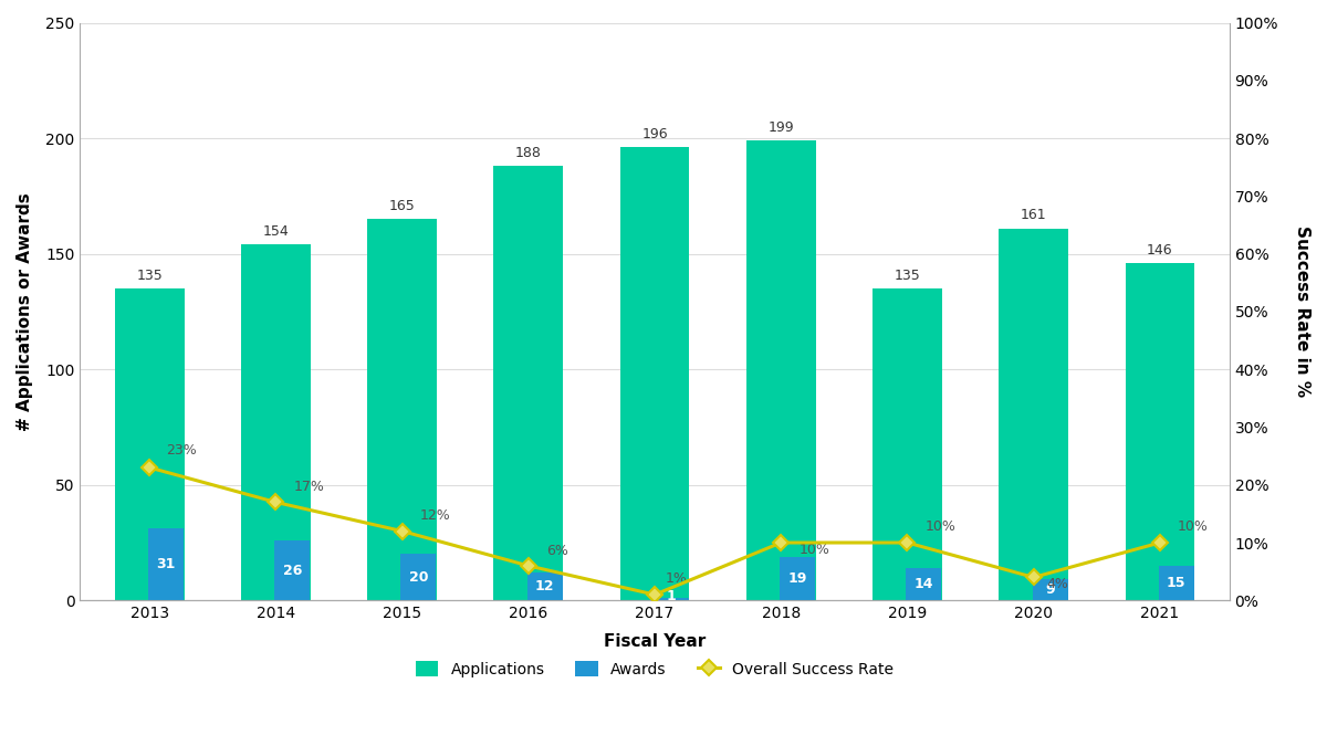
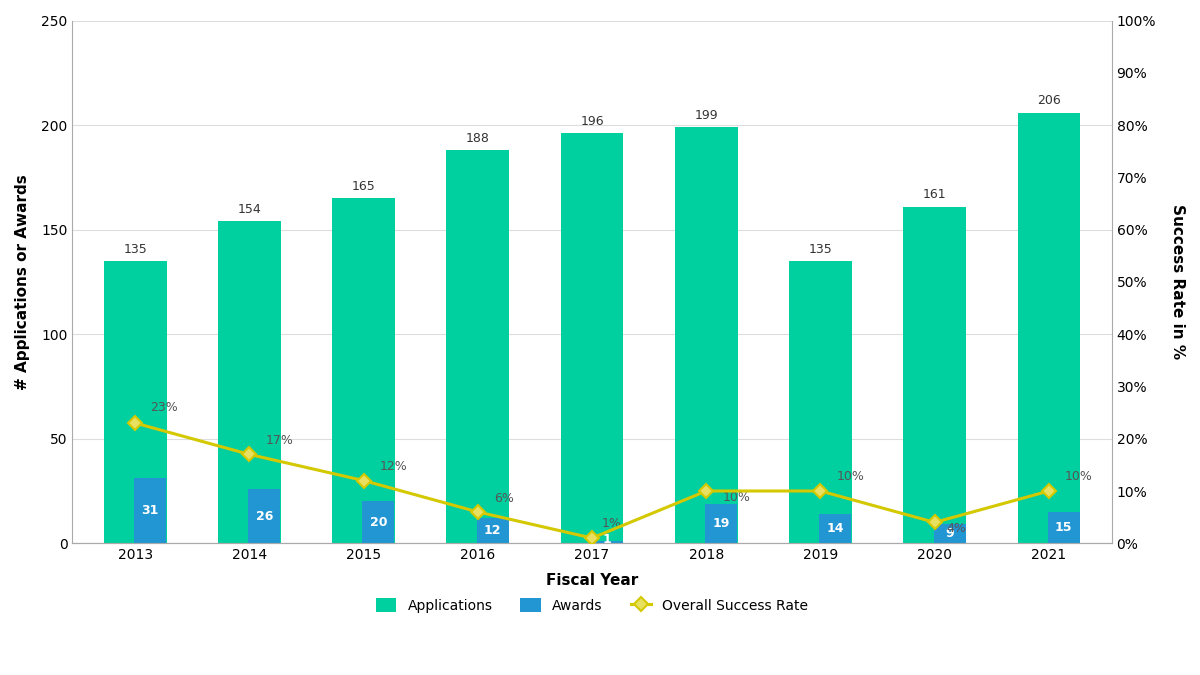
Applications/2021: 146 -> 206
